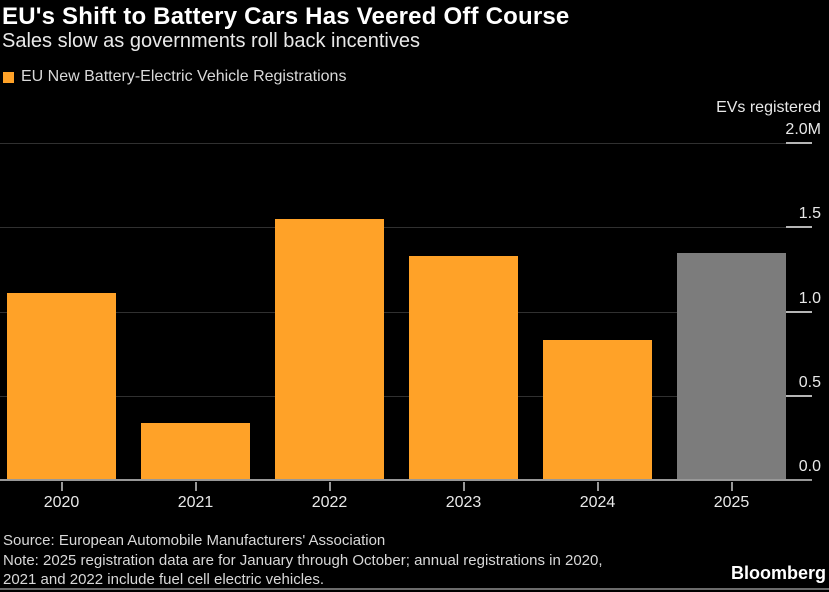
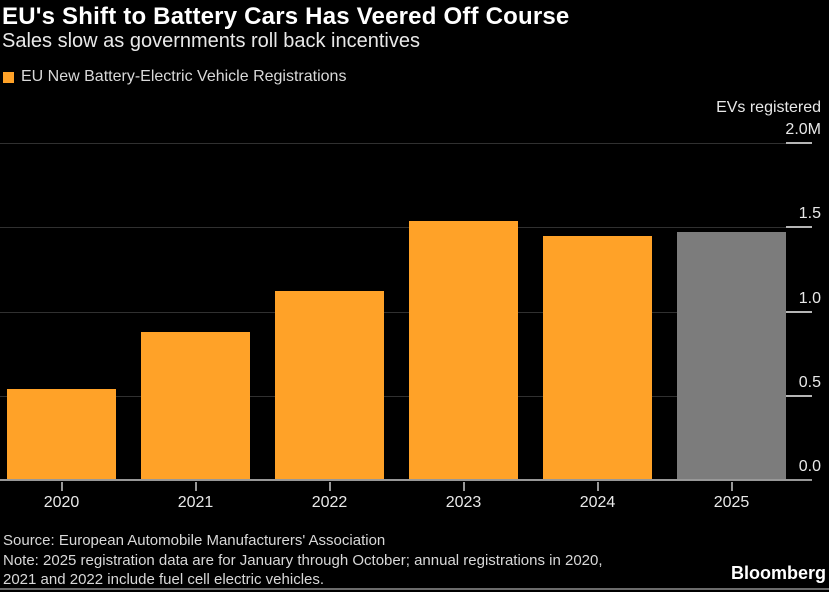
2020: 1.11M -> 0.54M
2021: 0.34M -> 0.88M
2022: 1.55M -> 1.12M
2023: 1.33M -> 1.54M
2024: 0.83M -> 1.45M
2025: 1.35M -> 1.47M
